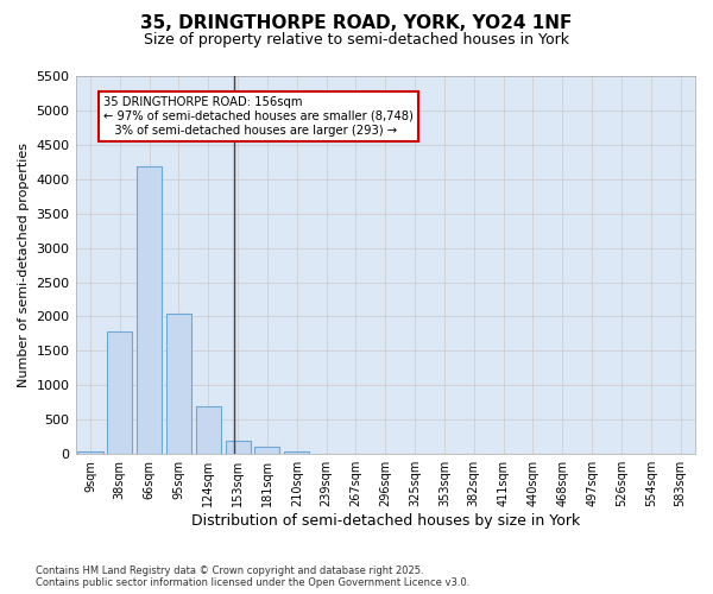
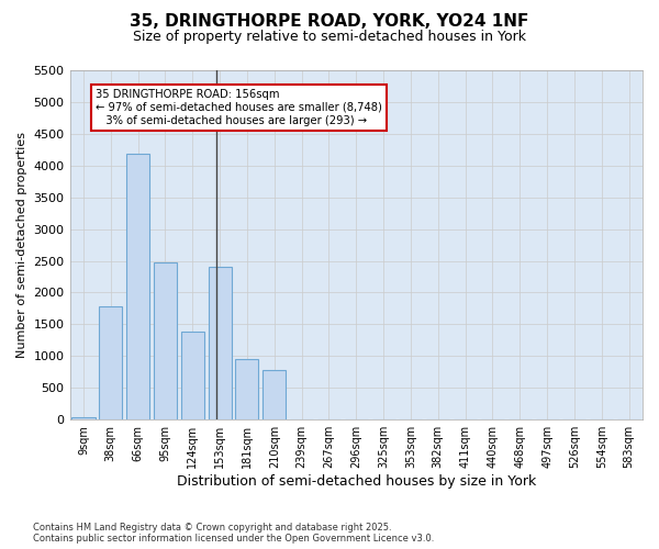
95sqm: 2050 -> 2480
124sqm: 700 -> 1380
153sqm: 200 -> 2400
181sqm: 110 -> 960
210sqm: 30 -> 780
